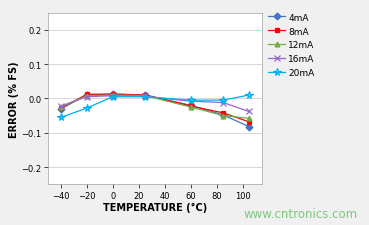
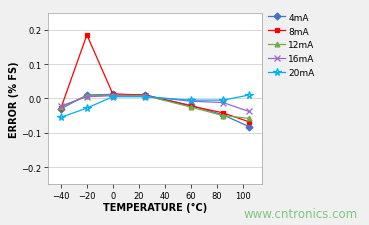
8mA/−20: 0.012 -> 0.185
